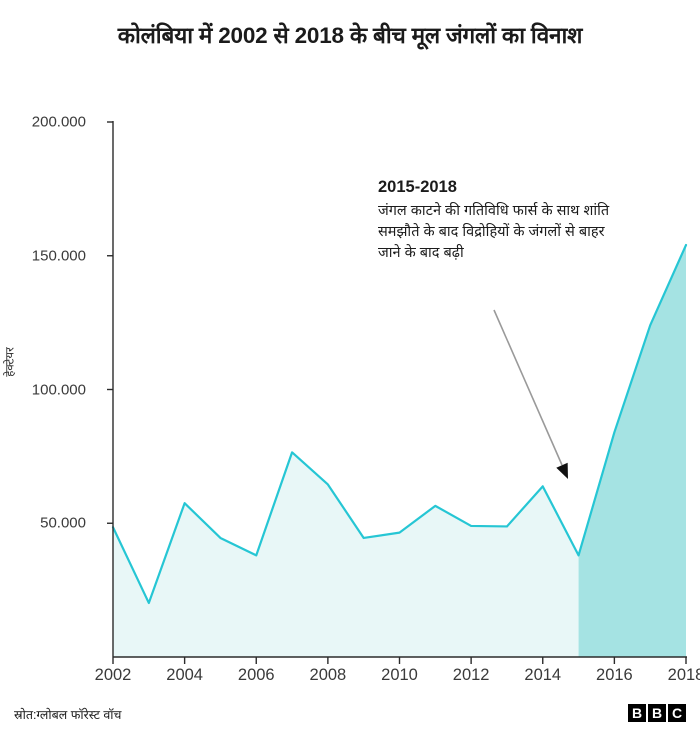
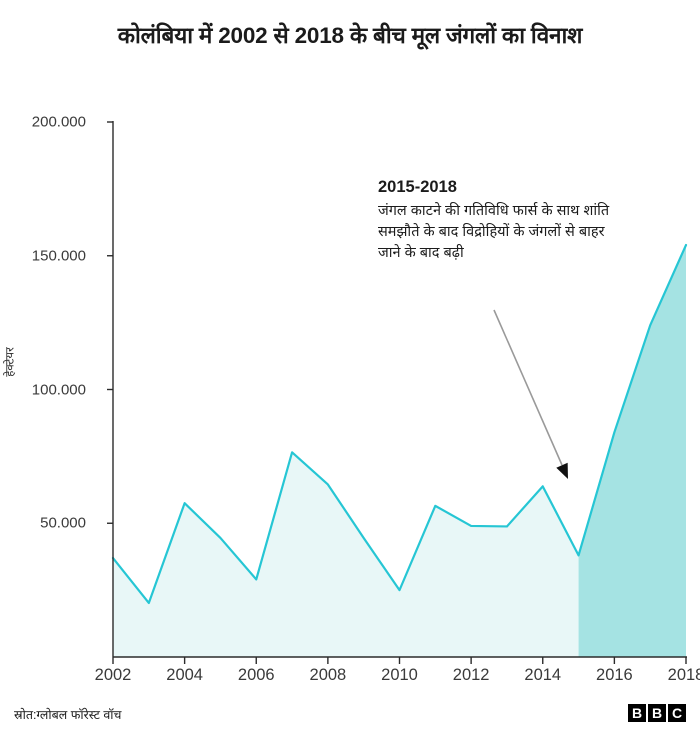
2002: 48000 -> 37000
2006: 38000 -> 29000
2010: 46000 -> 25000
